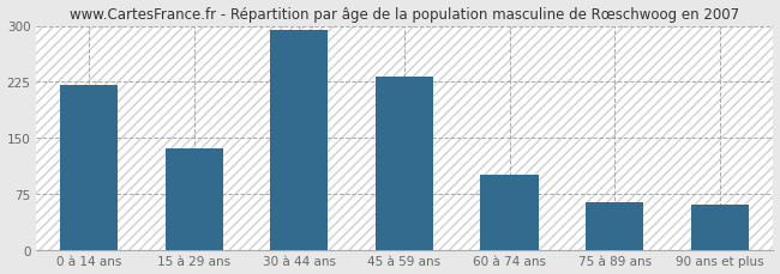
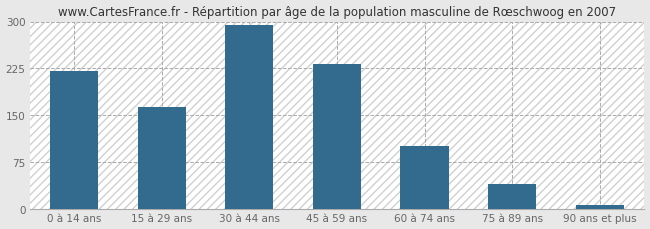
15 à 29 ans: 136 -> 163
75 à 89 ans: 64 -> 40
90 ans et plus: 60 -> 5
